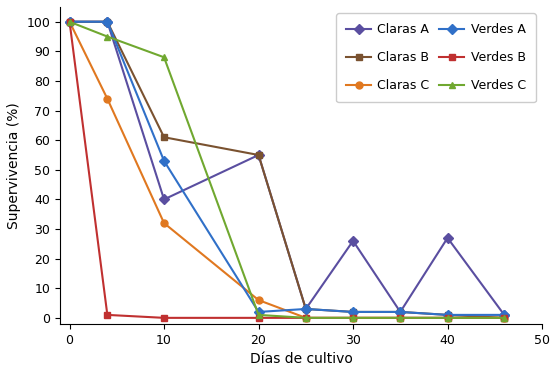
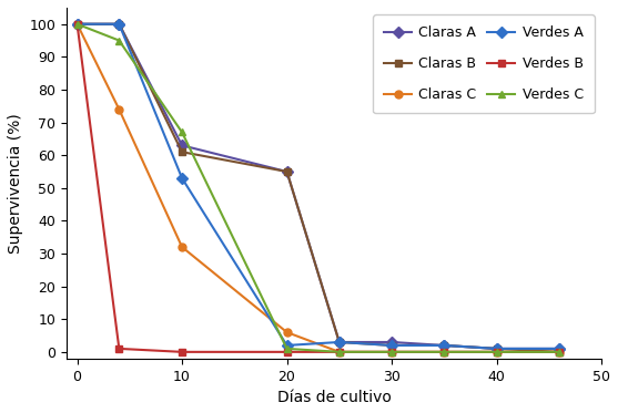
Claras A/10: 40 -> 63
Verdes C/10: 88 -> 67
Claras A/30: 26 -> 3
Claras A/40: 27 -> 1
